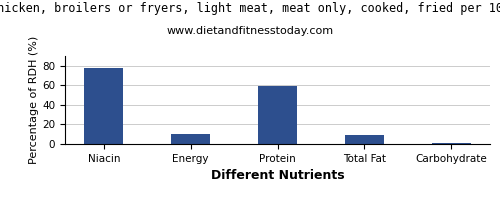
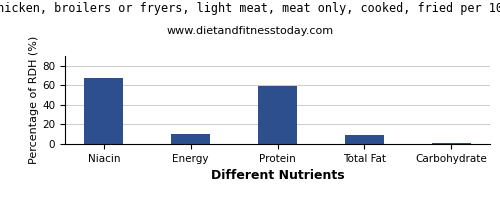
Niacin: 78 -> 67
